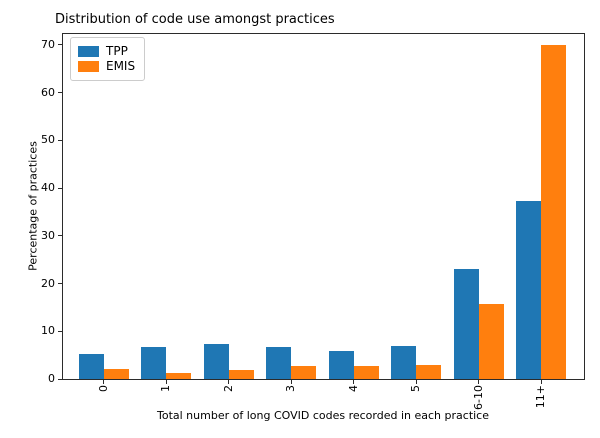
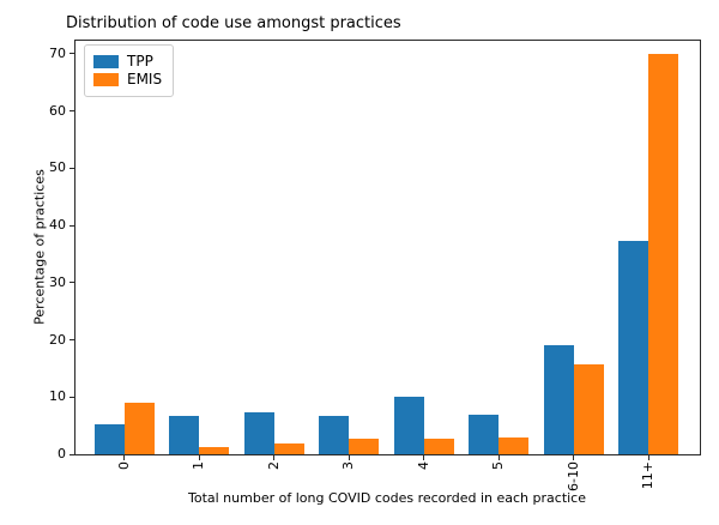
EMIS/0: 2 -> 9
TPP/4: 6 -> 10
TPP/6-10: 23 -> 19
